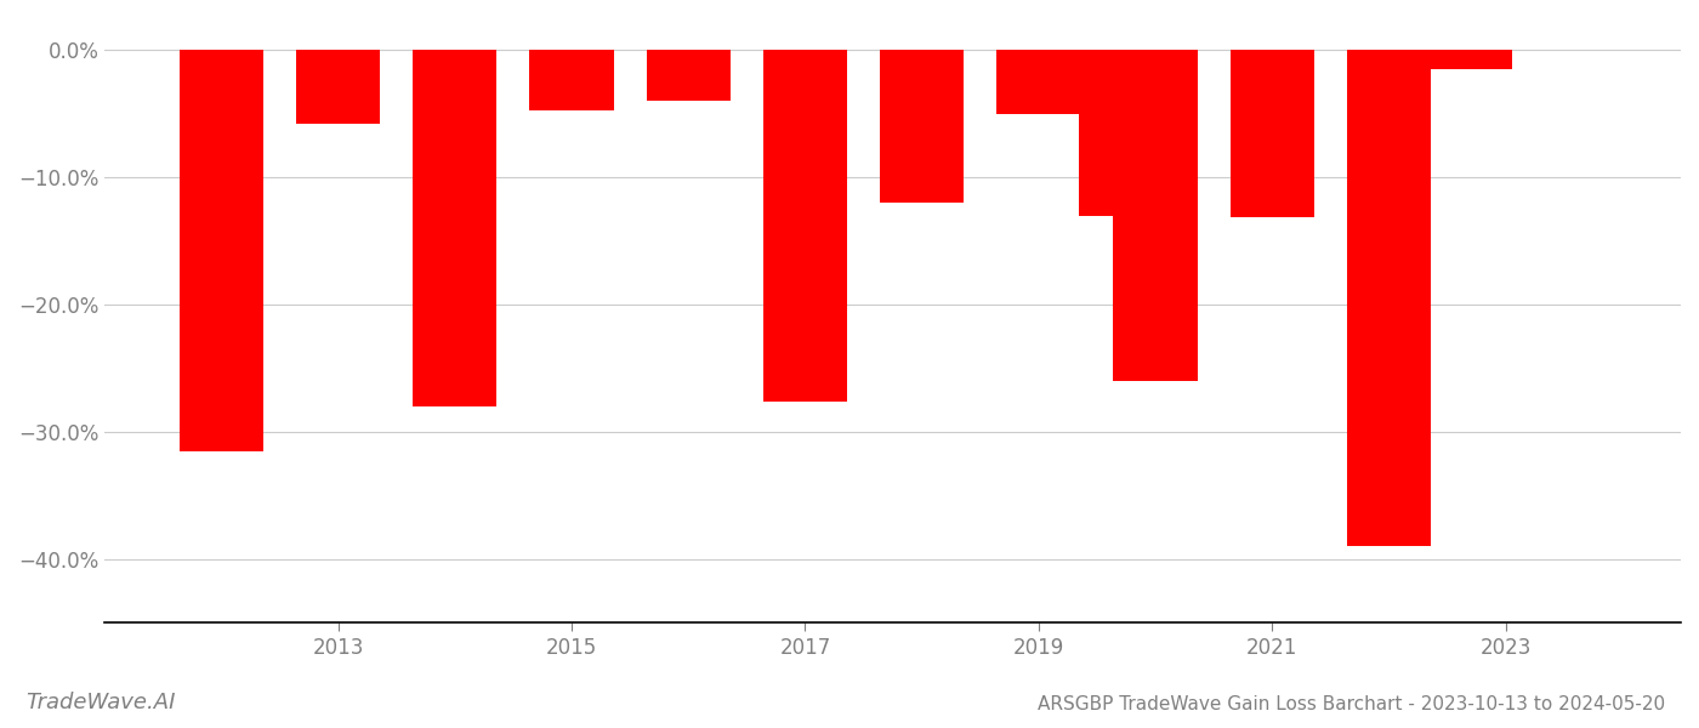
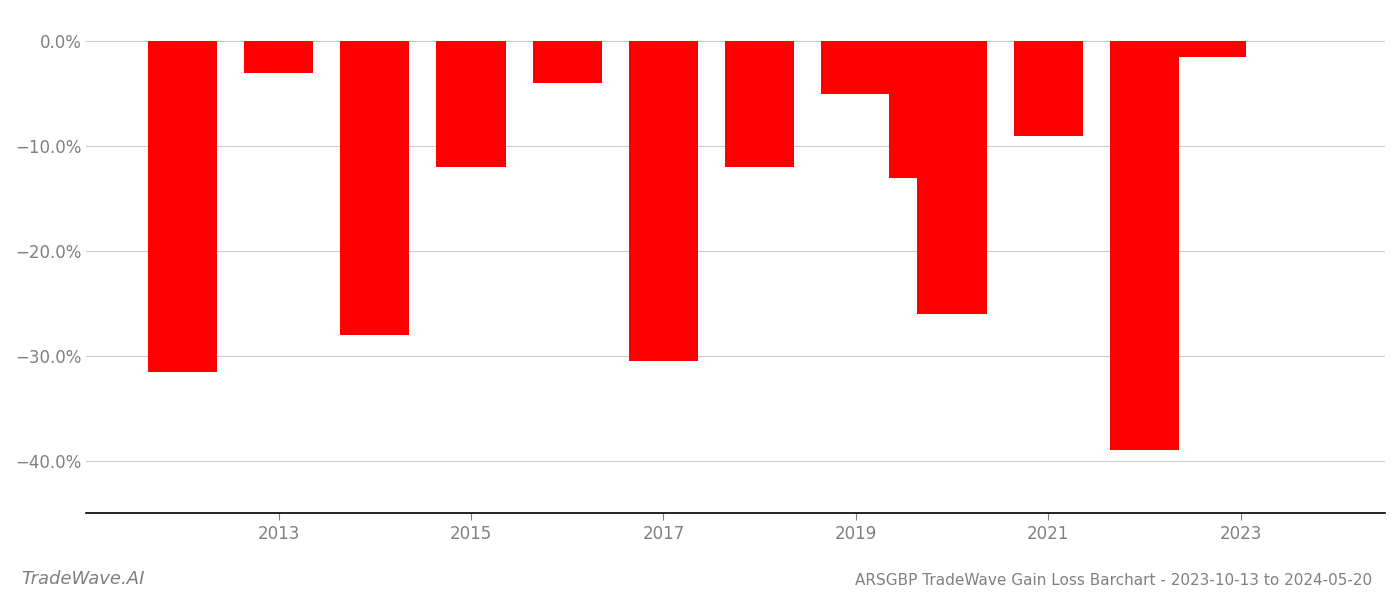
2013: -5.8% -> -3.0%
2015: -4.7% -> -12.0%
2017: -27.6% -> -30.5%
2021: -13.1% -> -9.0%
